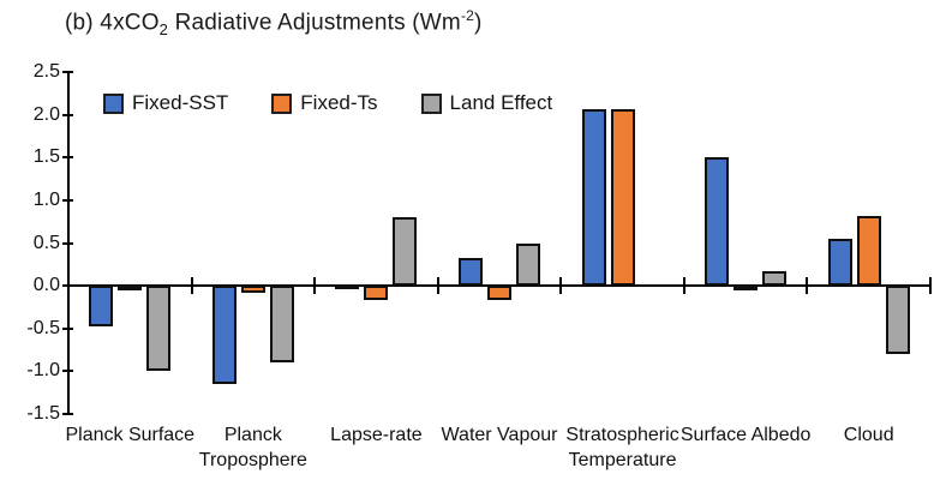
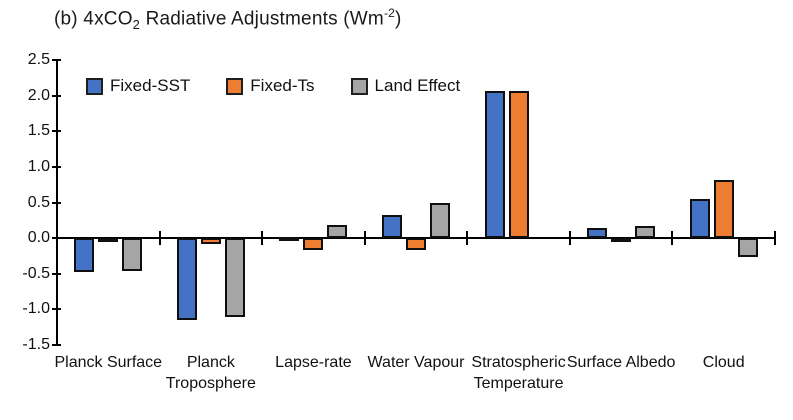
Land Effect/Planck Surface: -1.0 -> -0.5
Land Effect/Planck Troposphere: -0.9 -> -1.1
Land Effect/Lapse-rate: 0.8 -> 0.2
Fixed-SST/Surface Albedo: 1.5 -> 0.1
Land Effect/Cloud: -0.8 -> -0.3
